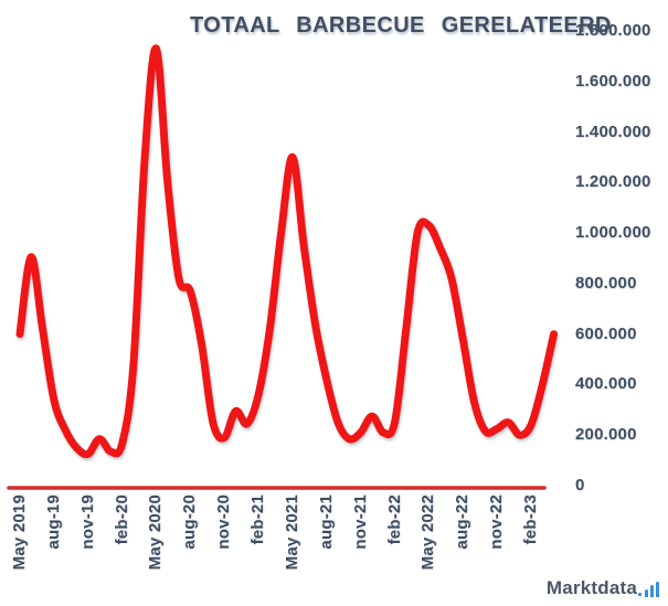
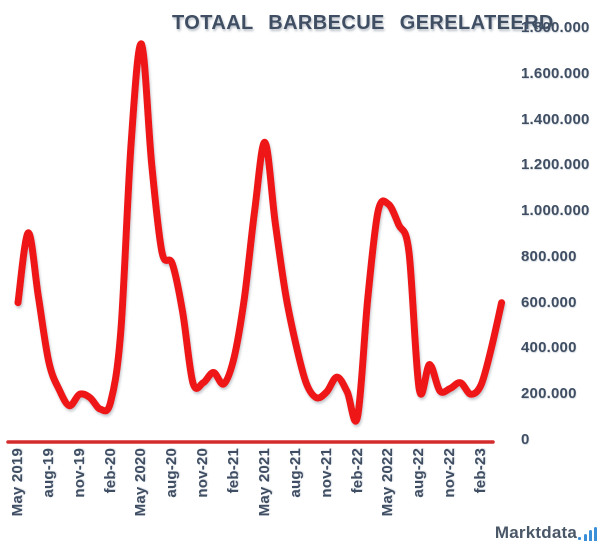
nov-19: 120000 -> 200000
nov-20: 190000 -> 250000
feb-22: 250000 -> 100000
aug-22: 580000 -> 220000
